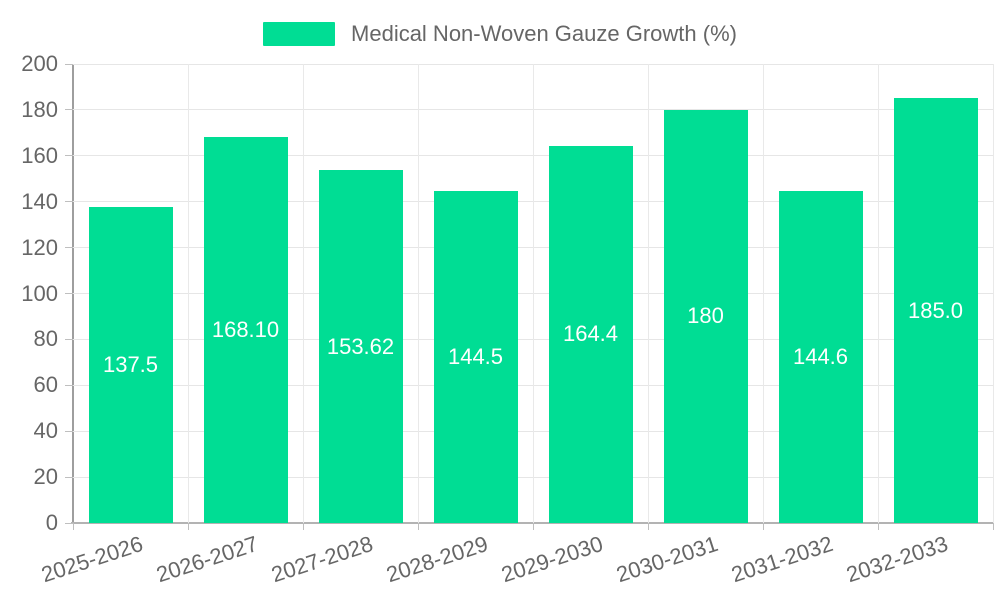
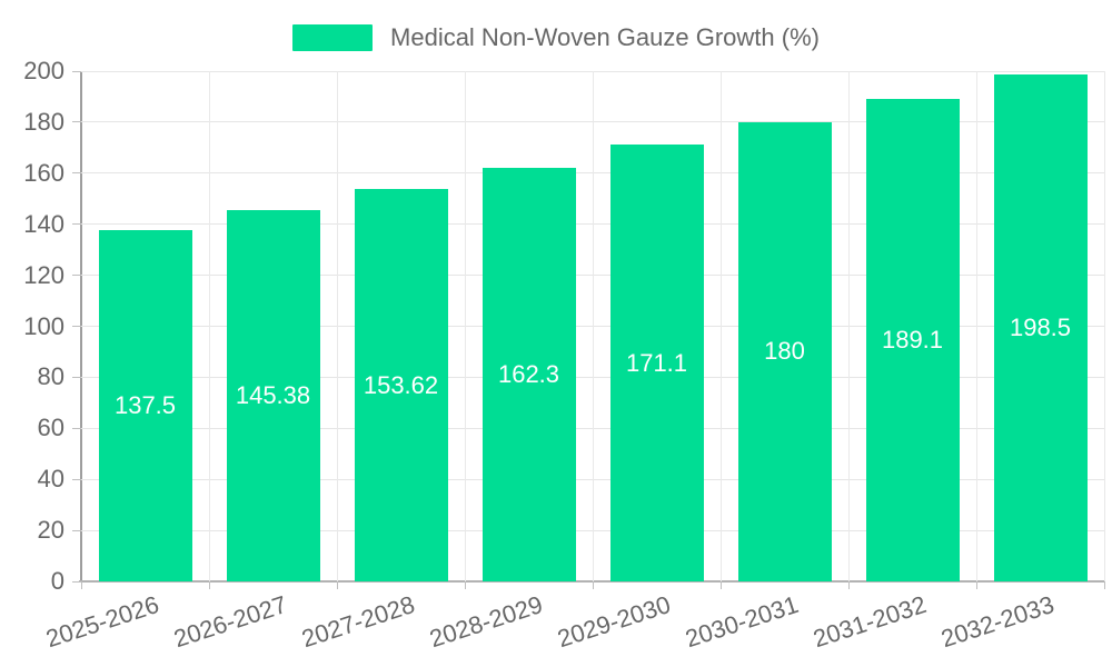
2026-2027: 168.10 -> 145.38
2028-2029: 144.5 -> 162.3
2029-2030: 164.4 -> 171.1
2031-2032: 144.6 -> 189.1
2032-2033: 185.0 -> 198.5
